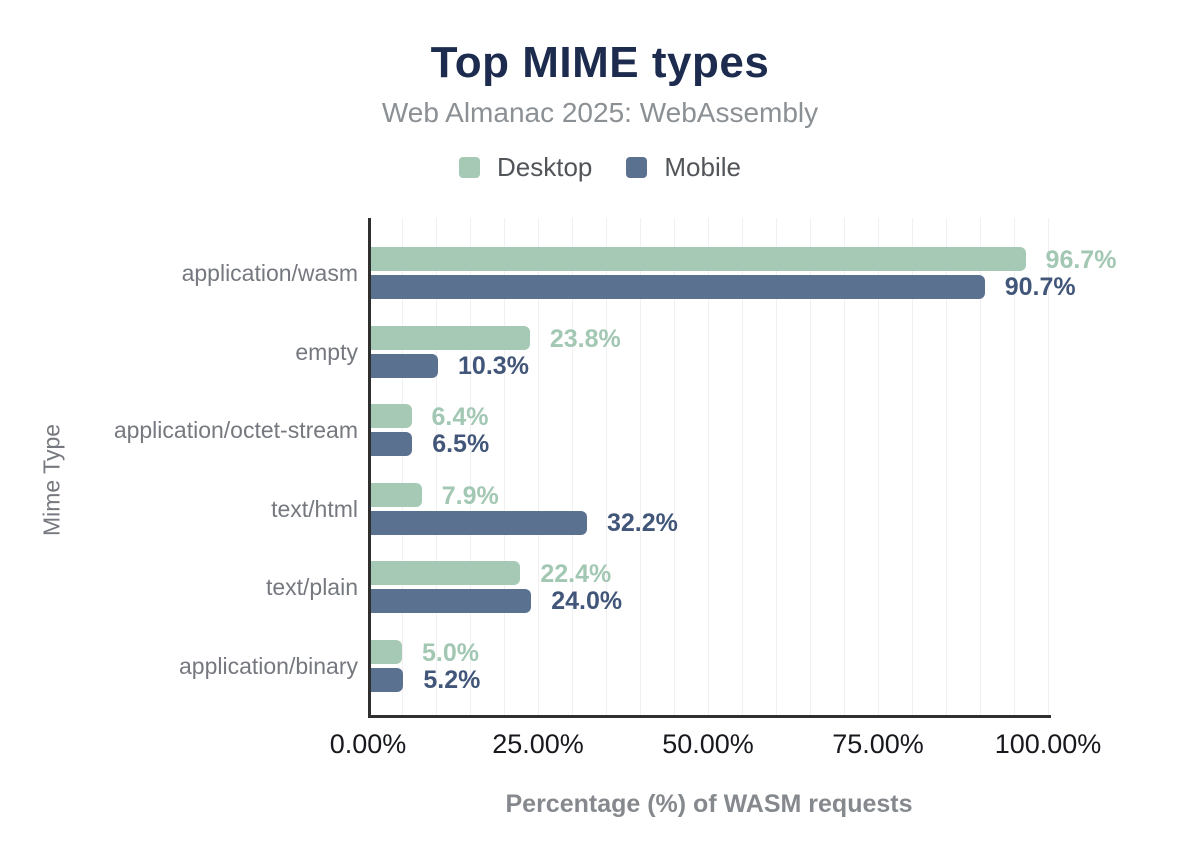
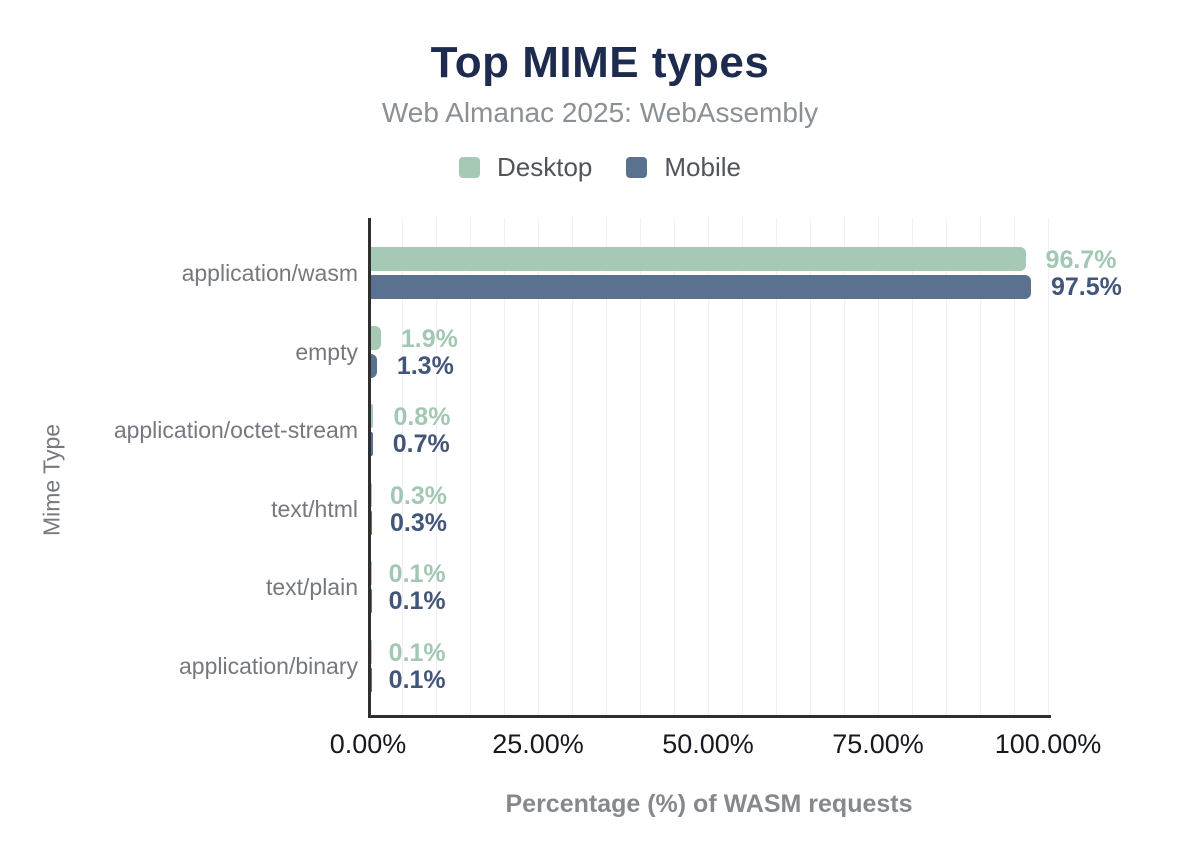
Mobile/application/wasm: 90.7% -> 97.5%
Desktop/empty: 23.8% -> 1.9%
Mobile/empty: 10.3% -> 1.3%
Desktop/application/octet-stream: 6.4% -> 0.8%
Mobile/application/octet-stream: 6.5% -> 0.7%
Desktop/text/html: 7.9% -> 0.3%
Mobile/text/html: 32.2% -> 0.3%
Desktop/text/plain: 22.4% -> 0.1%
Mobile/text/plain: 24.0% -> 0.1%
Desktop/application/binary: 5.0% -> 0.1%
Mobile/application/binary: 5.2% -> 0.1%
